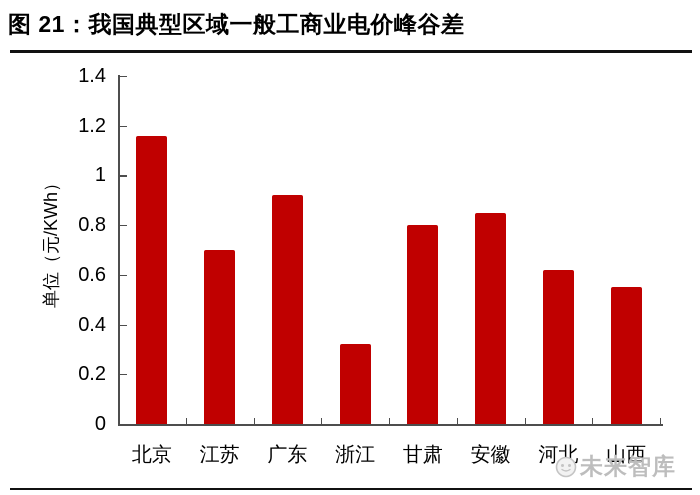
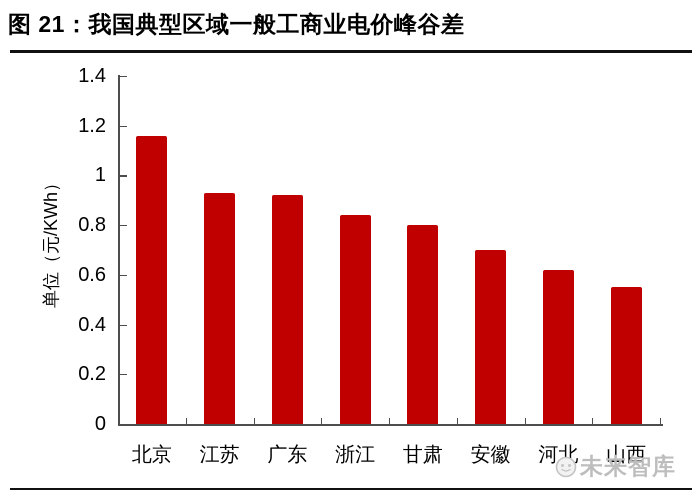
江苏: 0.70 -> 0.93
浙江: 0.32 -> 0.84
安徽: 0.85 -> 0.70
